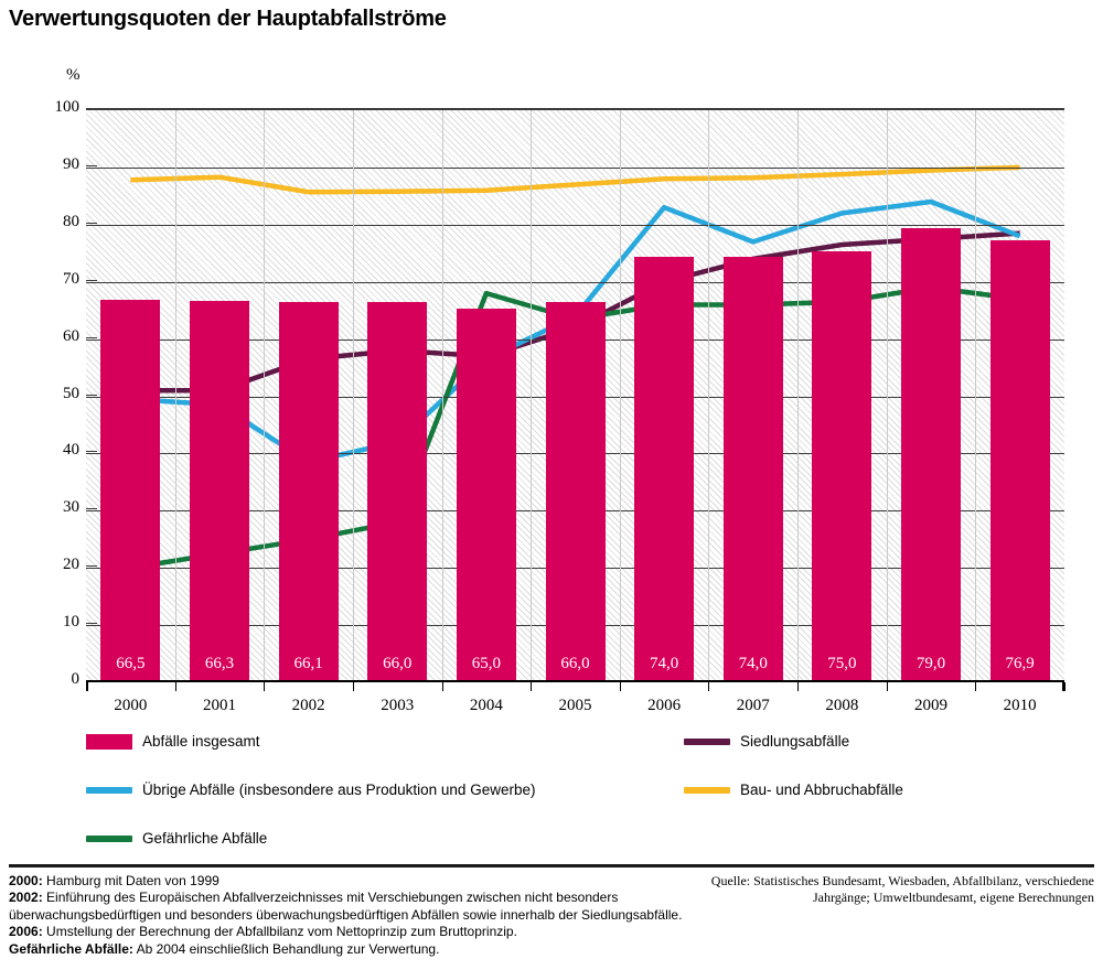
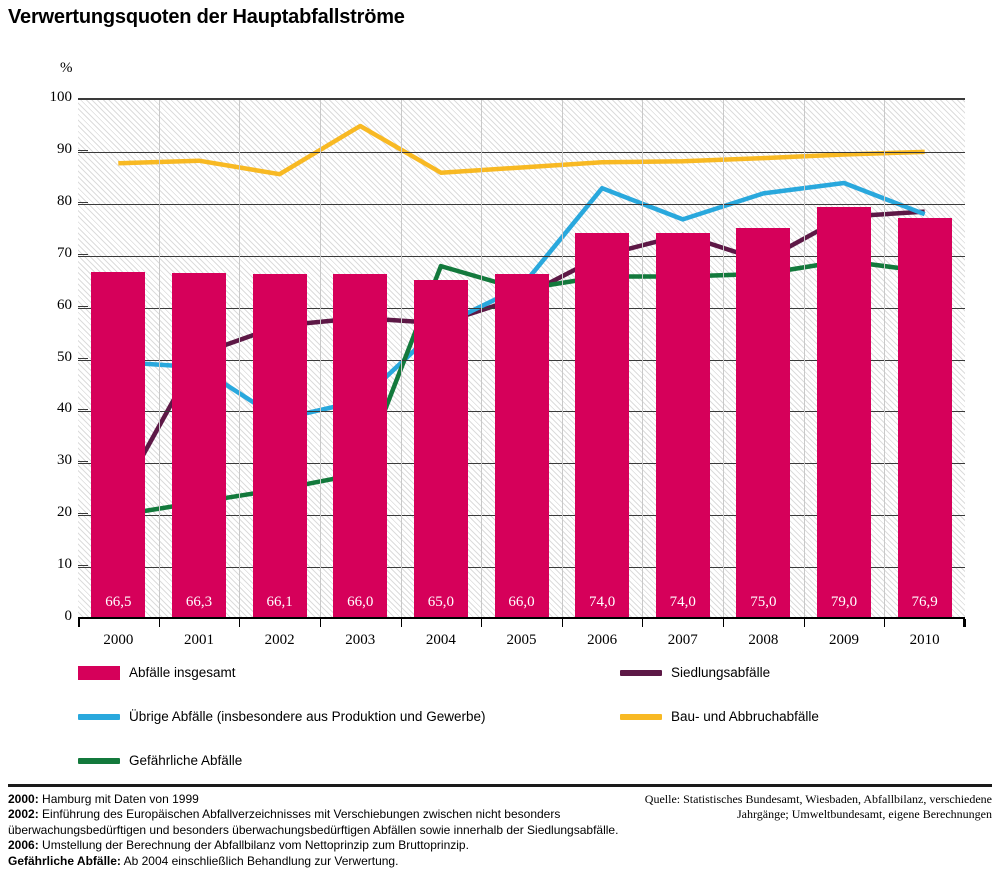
Siedlungsabfälle/2000: 51 -> 23
Bau- und Abbruchabfälle/2003: 86 -> 95
Siedlungsabfälle/2008: 76 -> 69
